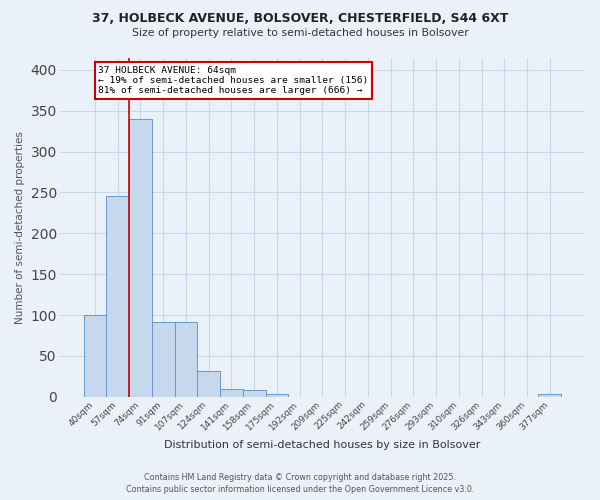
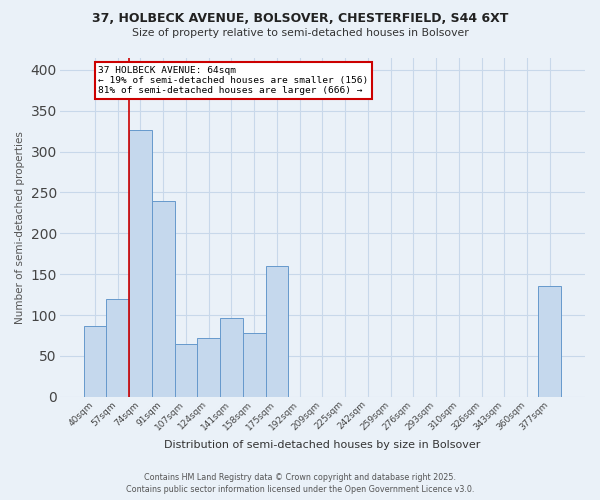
40sqm: 100 -> 86
57sqm: 246 -> 120
74sqm: 340 -> 326
91sqm: 91 -> 240
107sqm: 91 -> 64
124sqm: 32 -> 72
141sqm: 10 -> 96
158sqm: 8 -> 78
175sqm: 3 -> 160
377sqm: 3 -> 136
